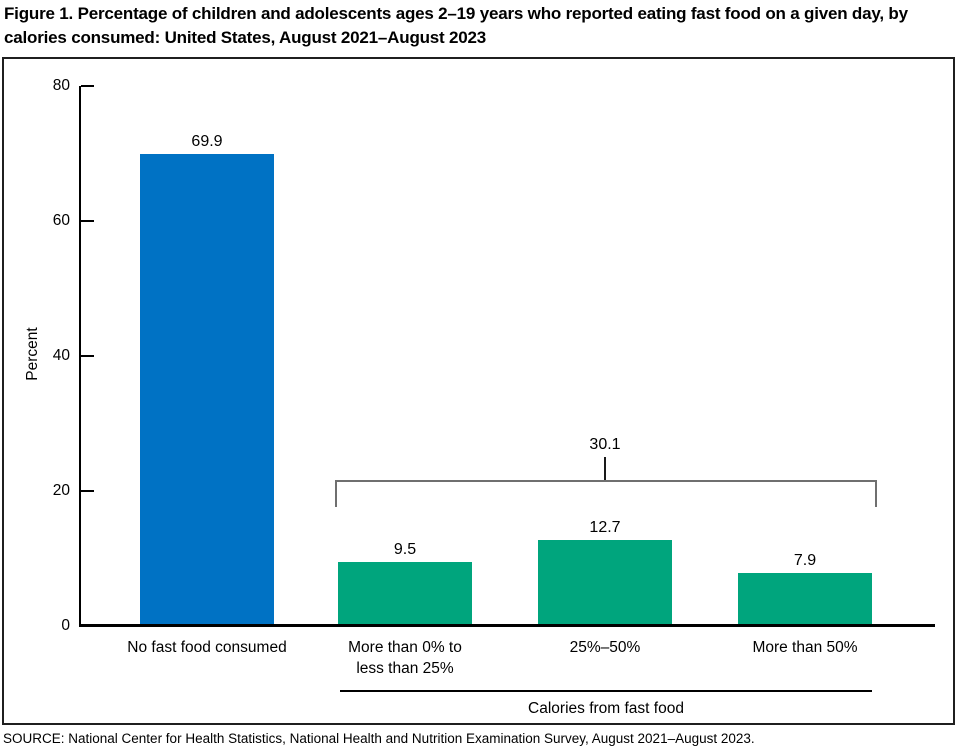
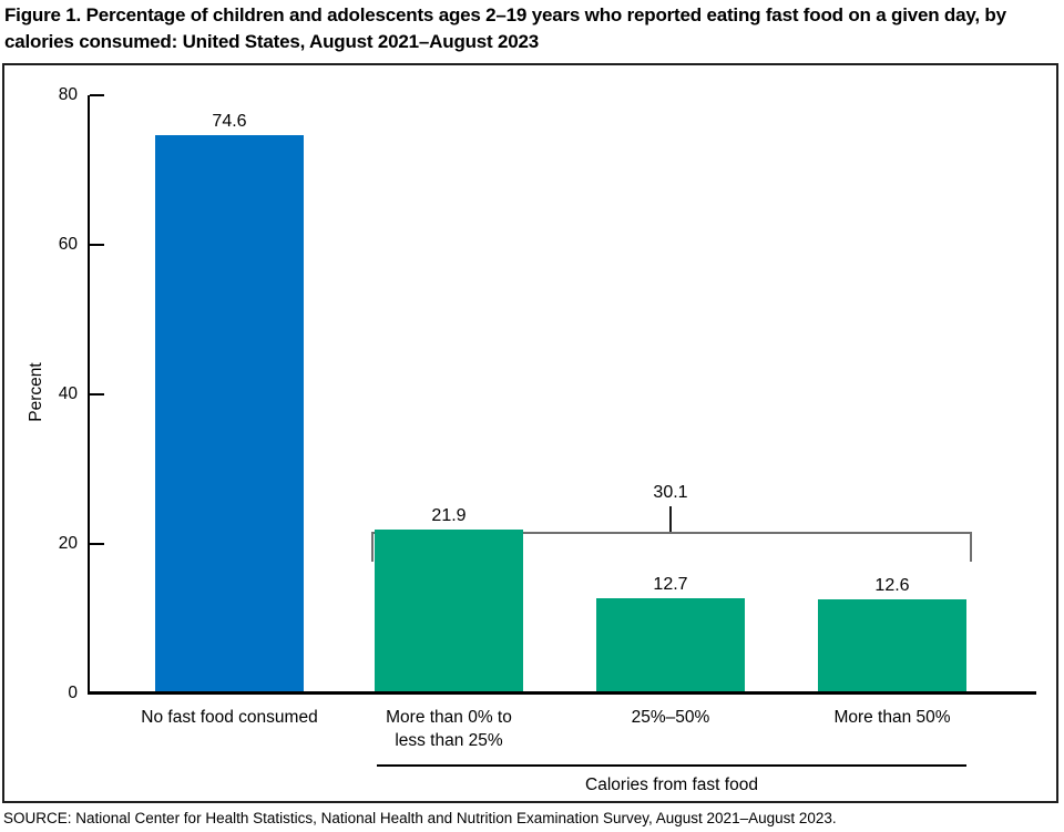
No fast food consumed: 69.9 -> 74.6
More than 0% to less than 25%: 9.5 -> 21.9
More than 50%: 7.9 -> 12.6
